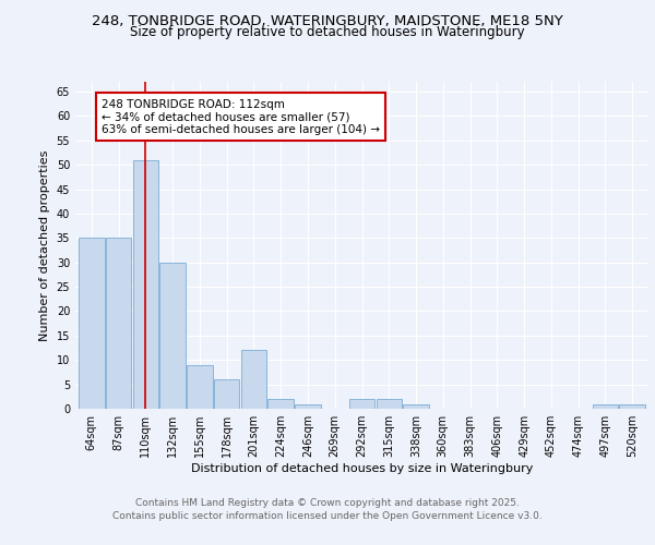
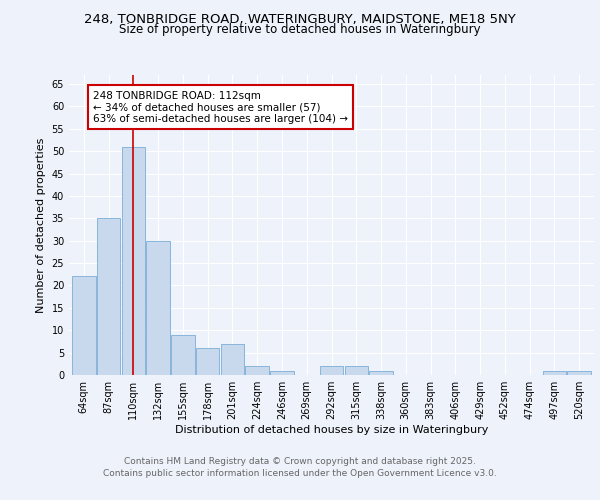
64sqm: 35 -> 22
201sqm: 12 -> 7
